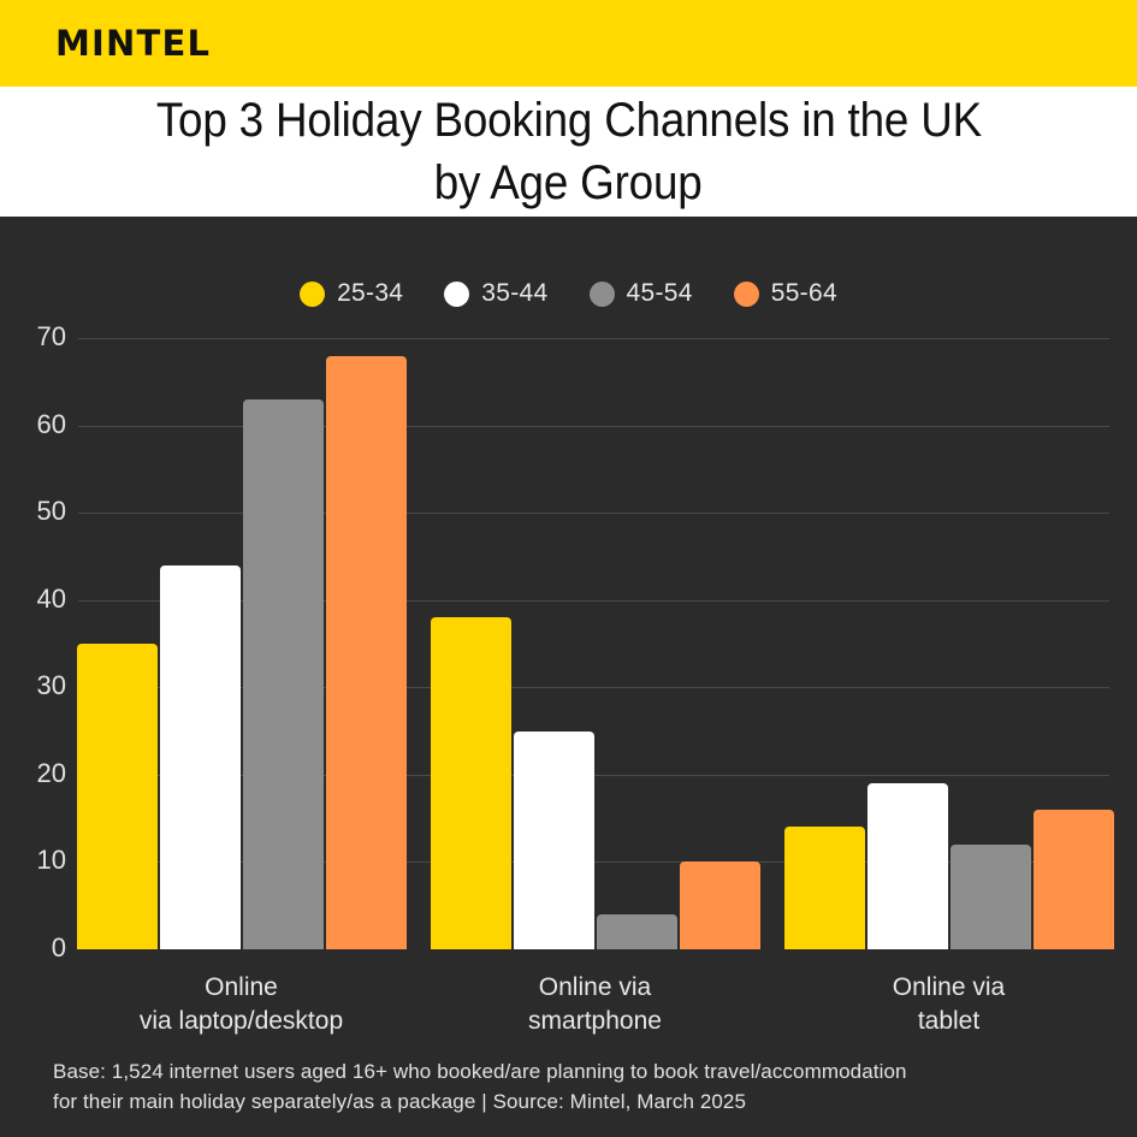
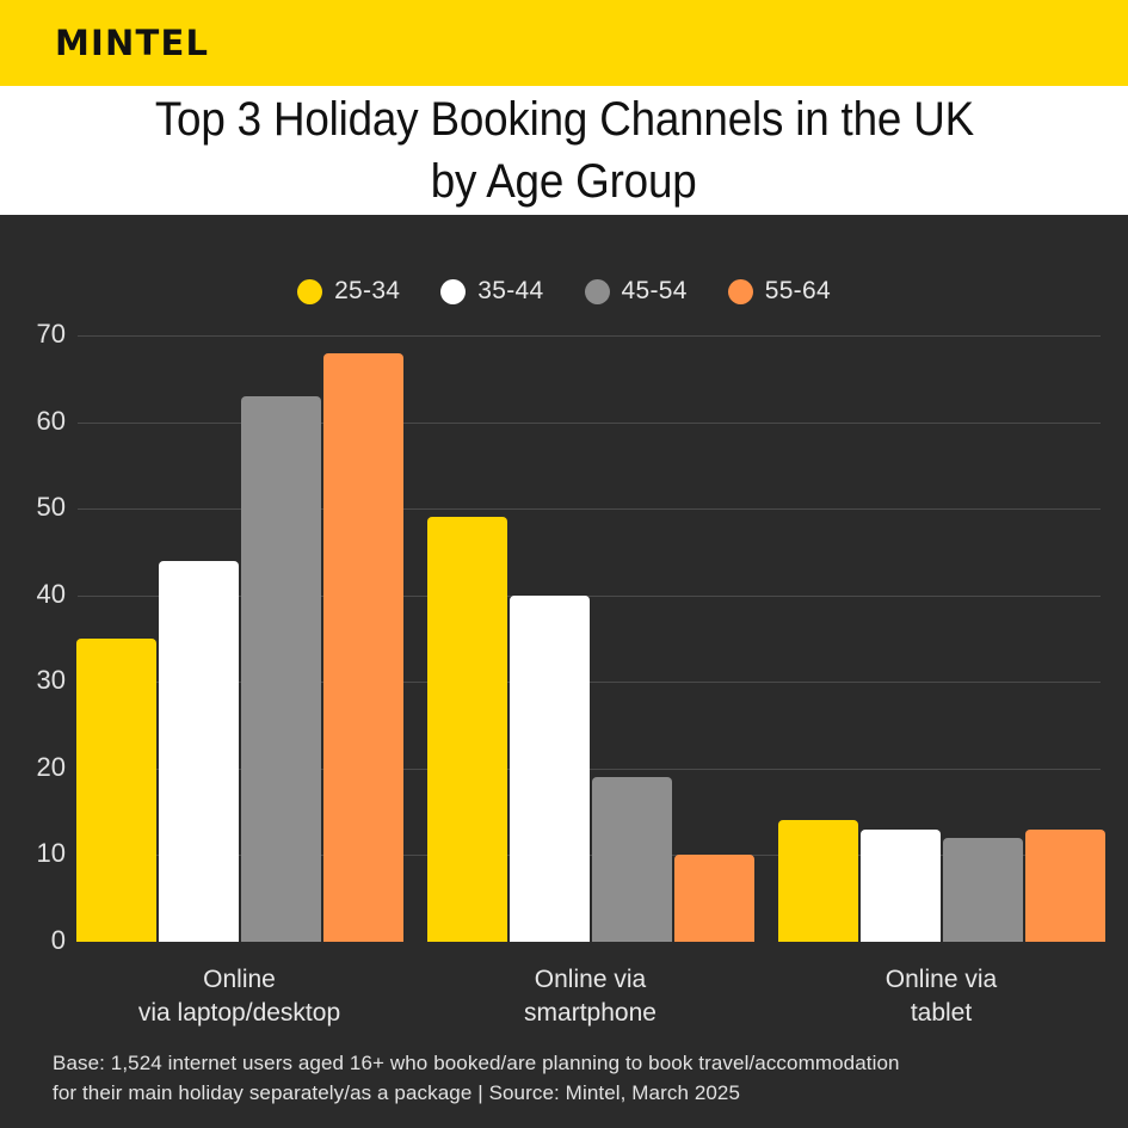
25-34/Online via smartphone: 38 -> 49
35-44/Online via smartphone: 25 -> 40
45-54/Online via smartphone: 4 -> 19
35-44/Online via tablet: 19 -> 13
55-64/Online via tablet: 16 -> 13
